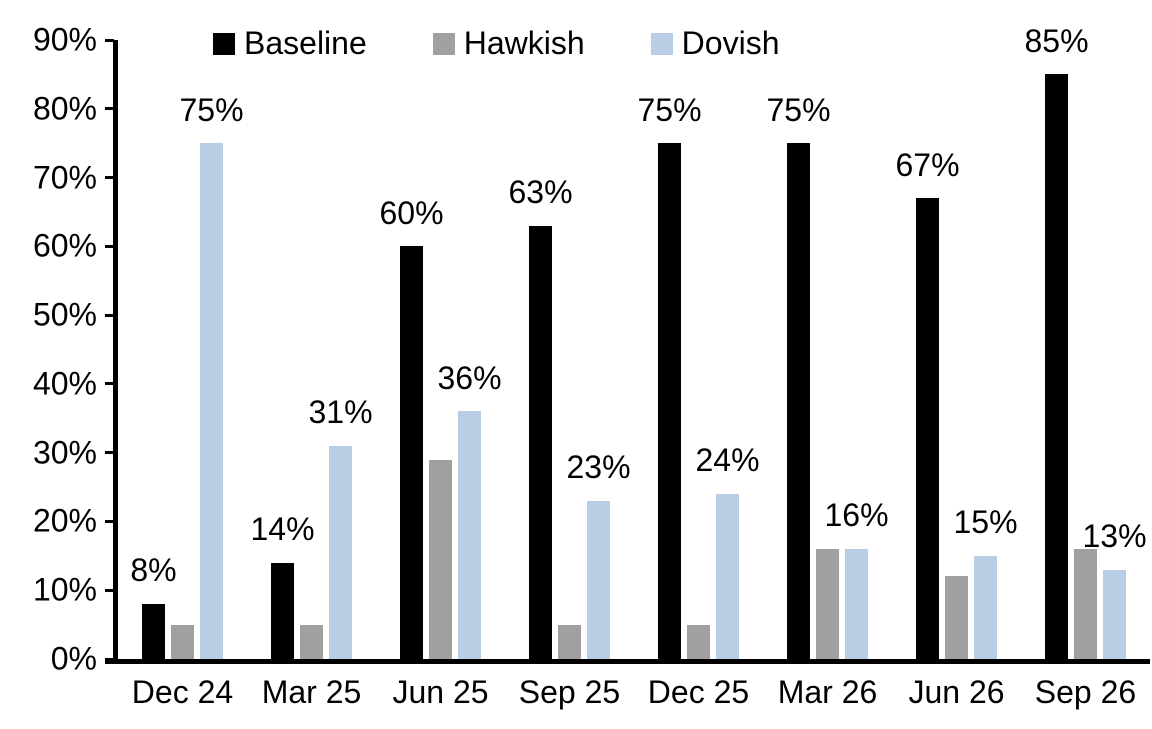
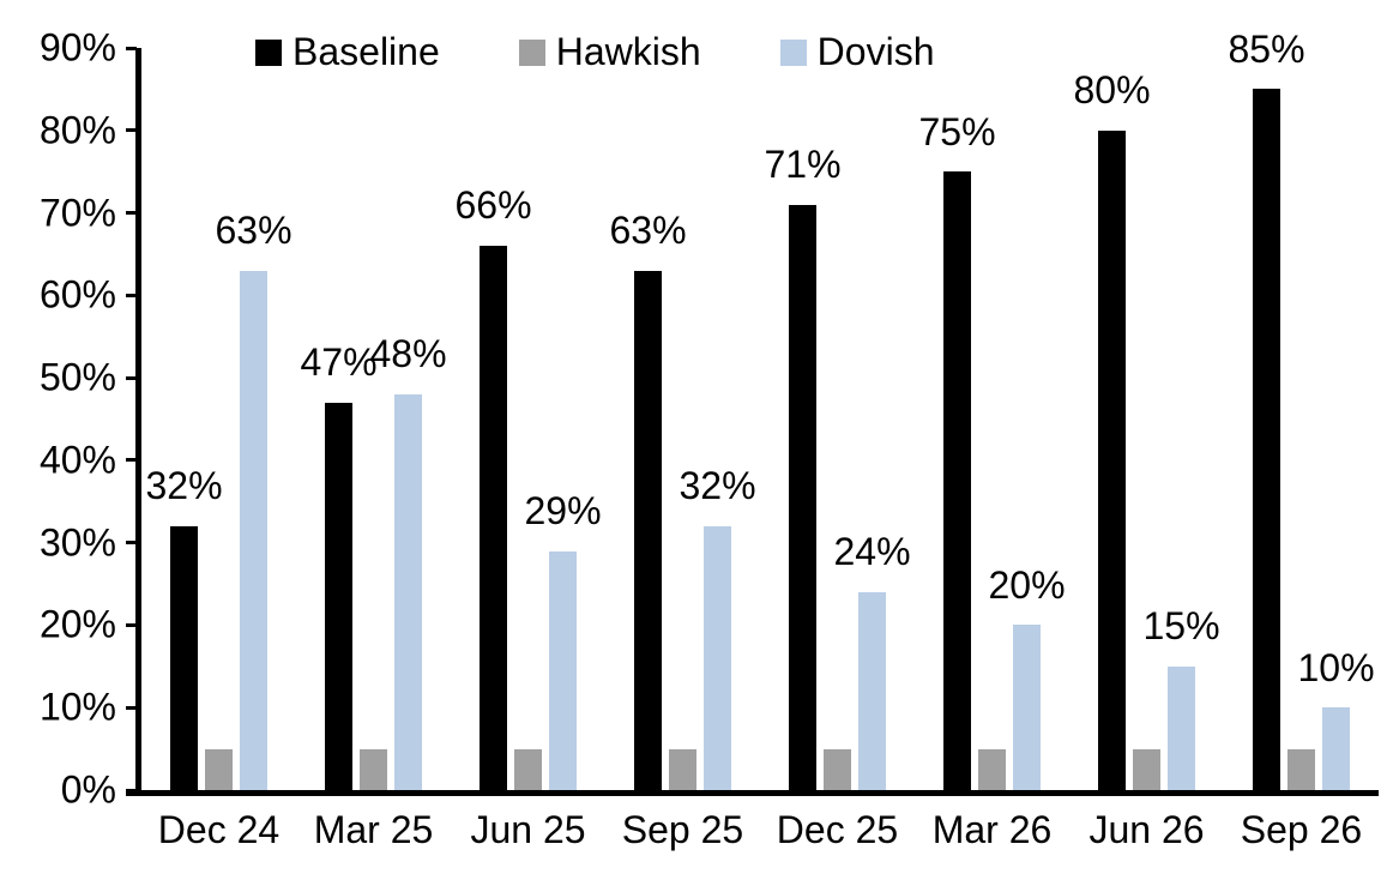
Baseline/Dec 24: 8% -> 32%
Dovish/Dec 24: 75% -> 63%
Baseline/Mar 25: 14% -> 47%
Dovish/Mar 25: 31% -> 48%
Baseline/Jun 25: 60% -> 66%
Hawkish/Jun 25: 29% -> 5%
Dovish/Jun 25: 36% -> 29%
Dovish/Sep 25: 23% -> 32%
Baseline/Dec 25: 75% -> 71%
Hawkish/Mar 26: 16% -> 5%
Dovish/Mar 26: 16% -> 20%
Baseline/Jun 26: 67% -> 80%
Hawkish/Jun 26: 12% -> 5%
Hawkish/Sep 26: 16% -> 5%
Dovish/Sep 26: 13% -> 10%
